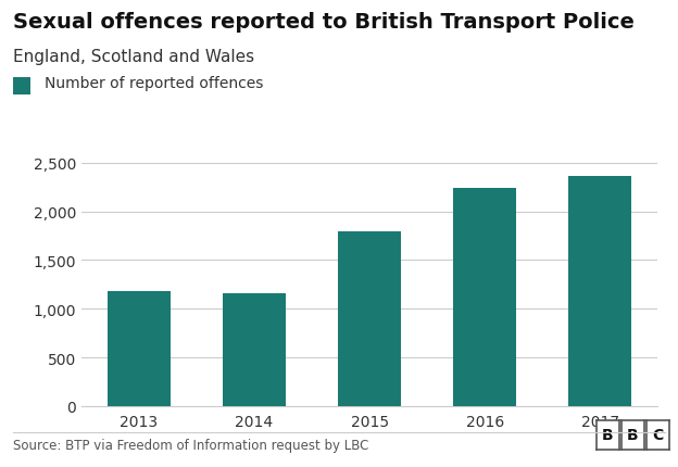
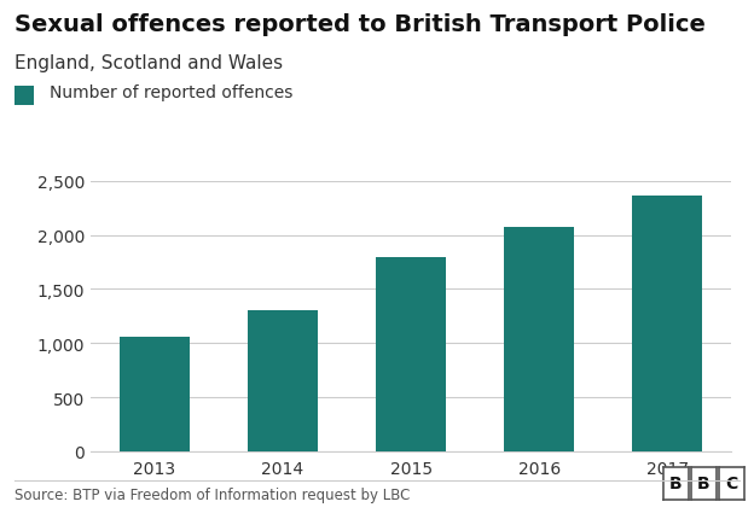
2013: 1,180 -> 1,060
2014: 1,160 -> 1,300
2016: 2,240 -> 2,070
